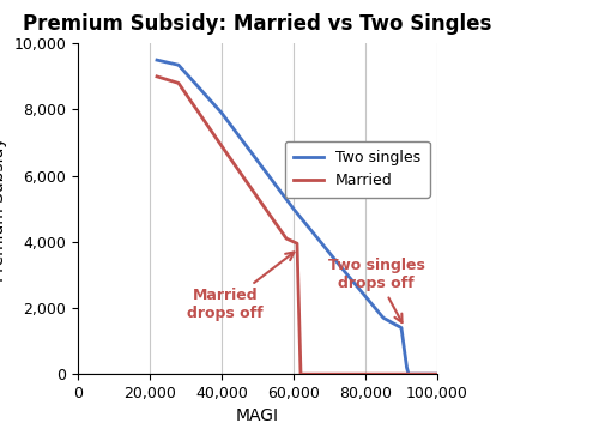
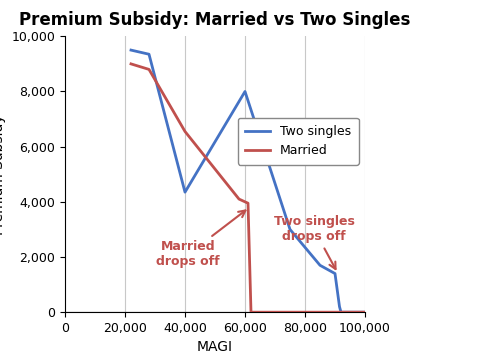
Two singles/40,000: 7,900 -> 4,350
Married/40,000: 6,900 -> 6,550
Two singles/60,000: 5,000 -> 8,000
